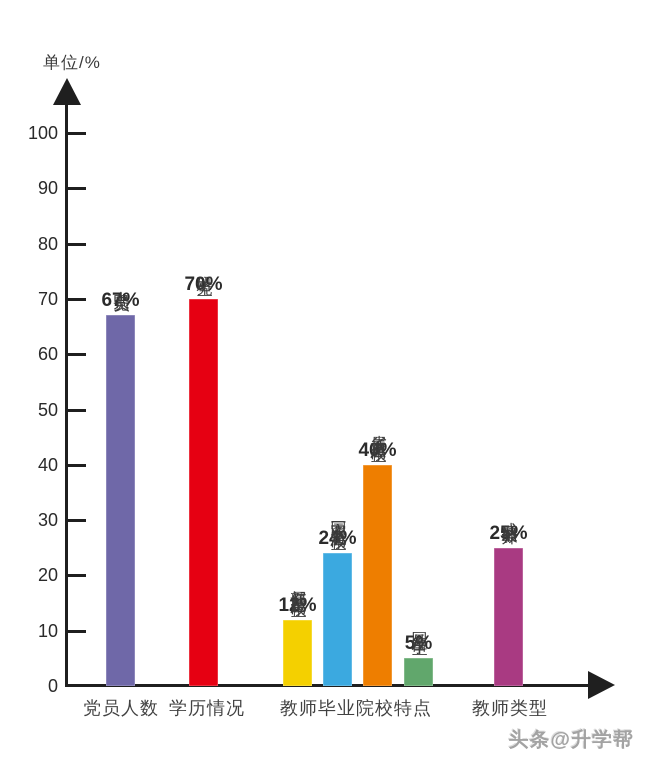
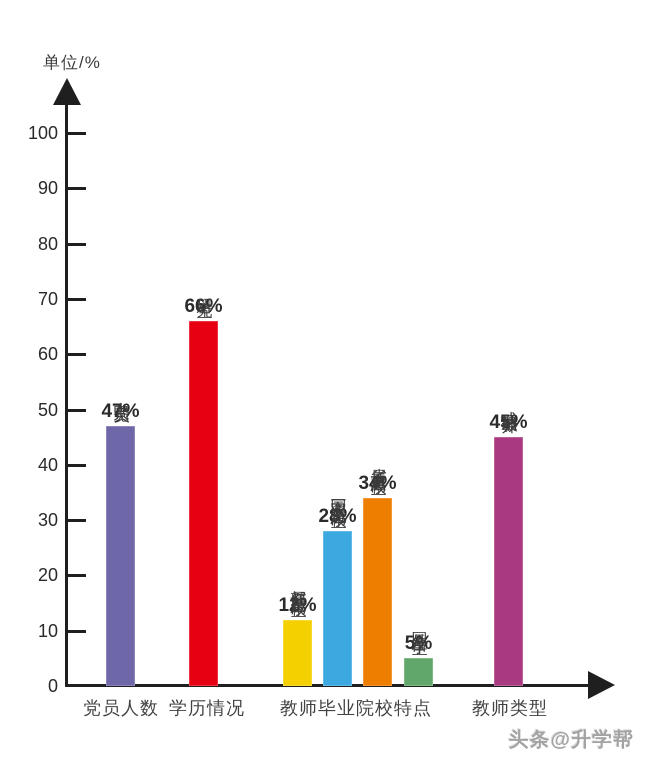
中共党员: 67% -> 47%
研究生: 70% -> 66%
国家双一流高校生: 24% -> 28%
省属重点高校生: 40% -> 34%
成熟型教师: 25% -> 45%
